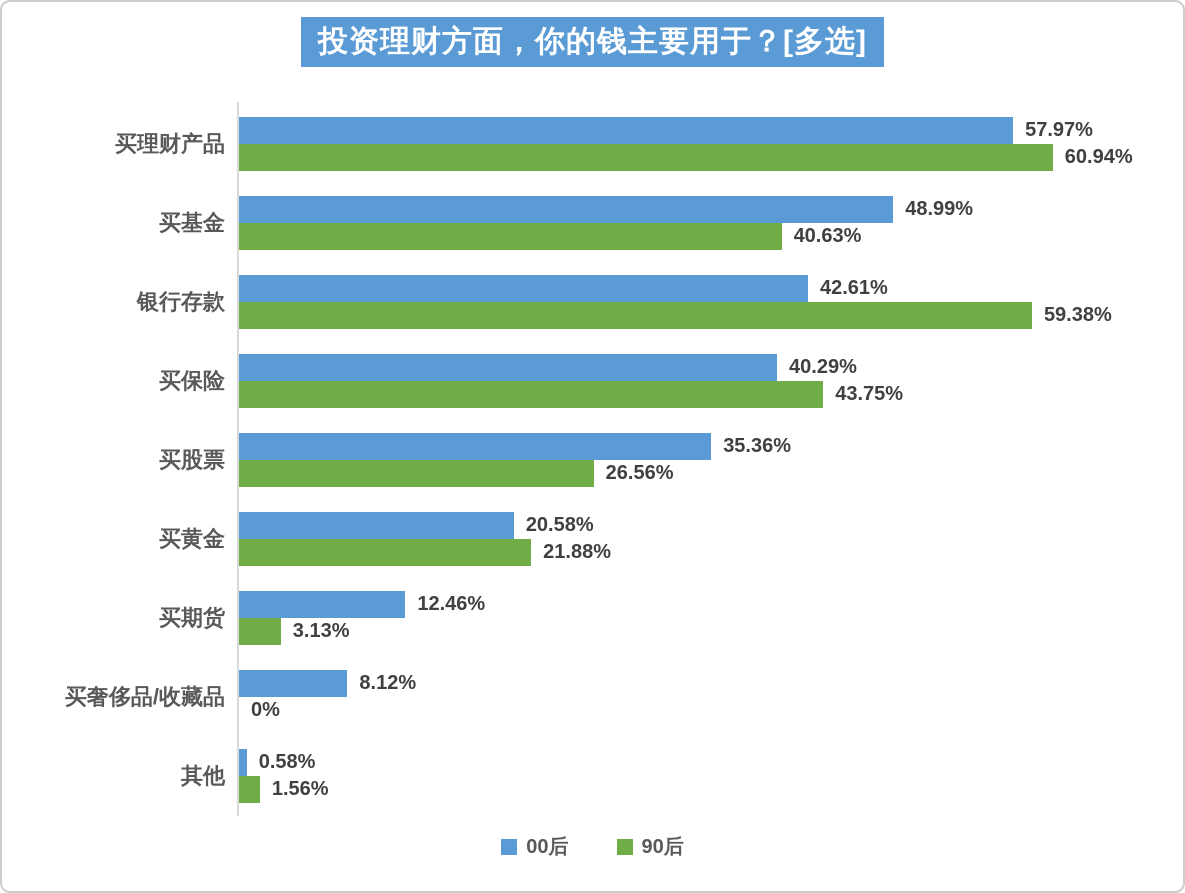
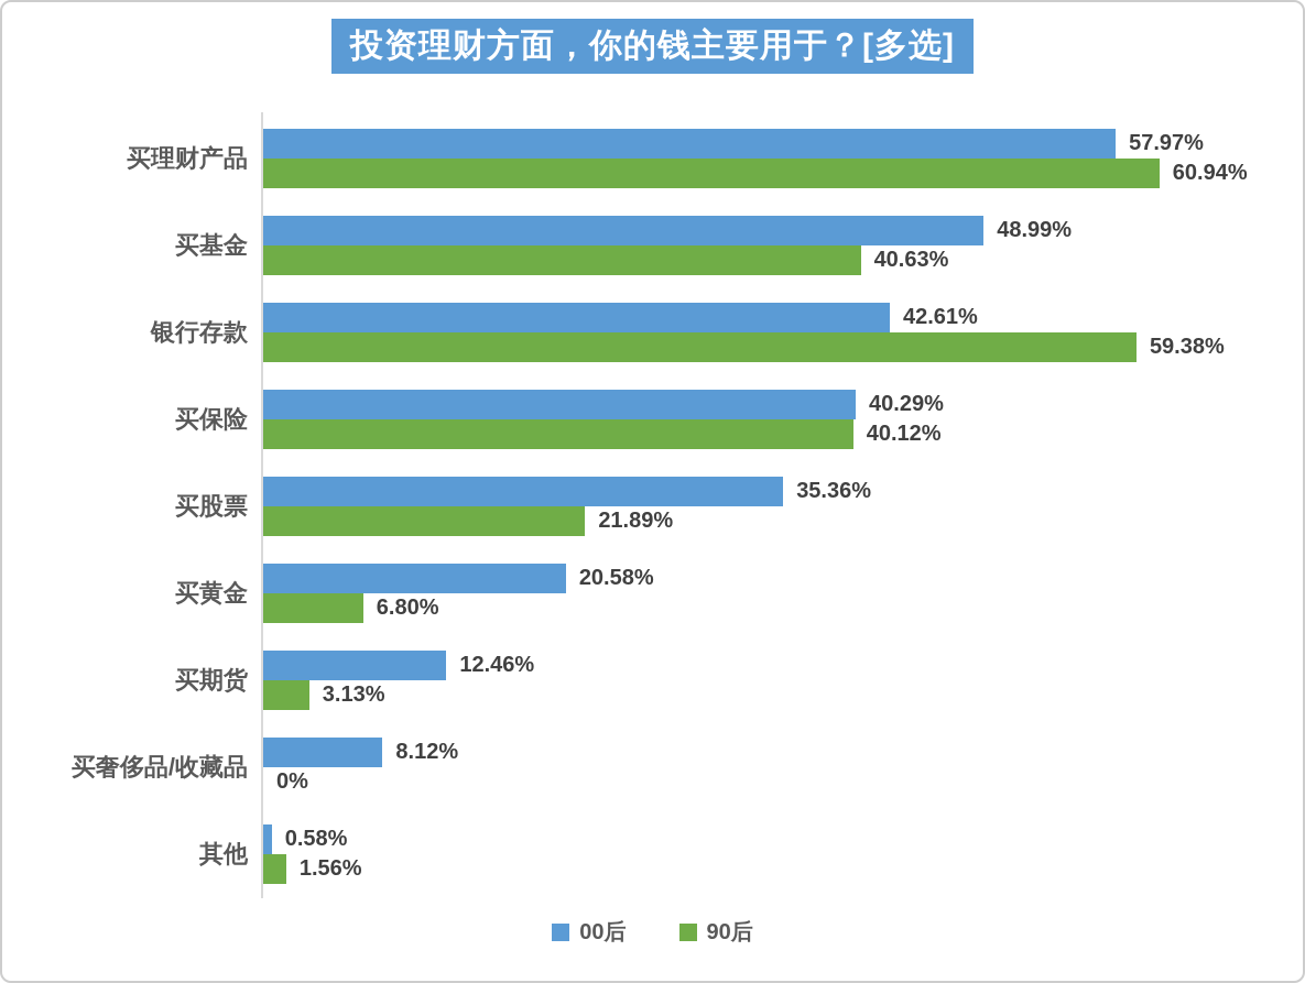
90后/买保险: 43.75% -> 40.12%
90后/买股票: 26.56% -> 21.89%
90后/买黄金: 21.88% -> 6.80%
